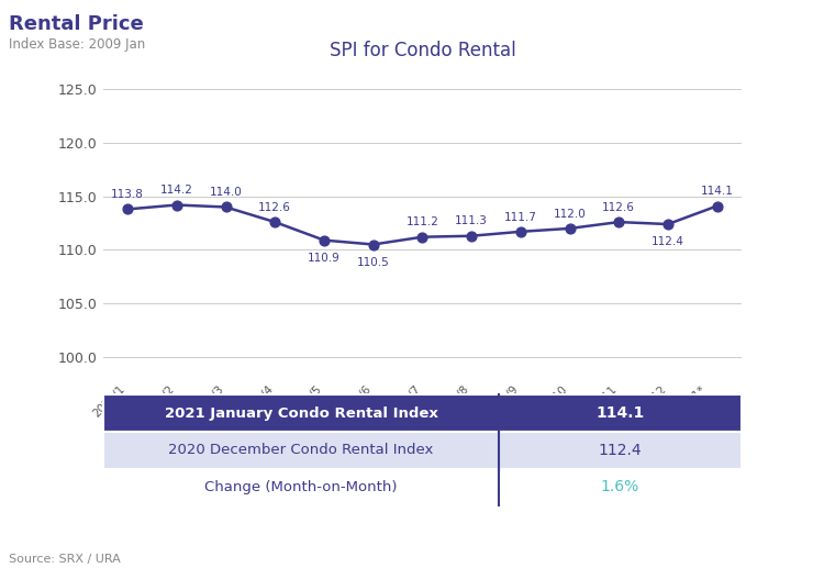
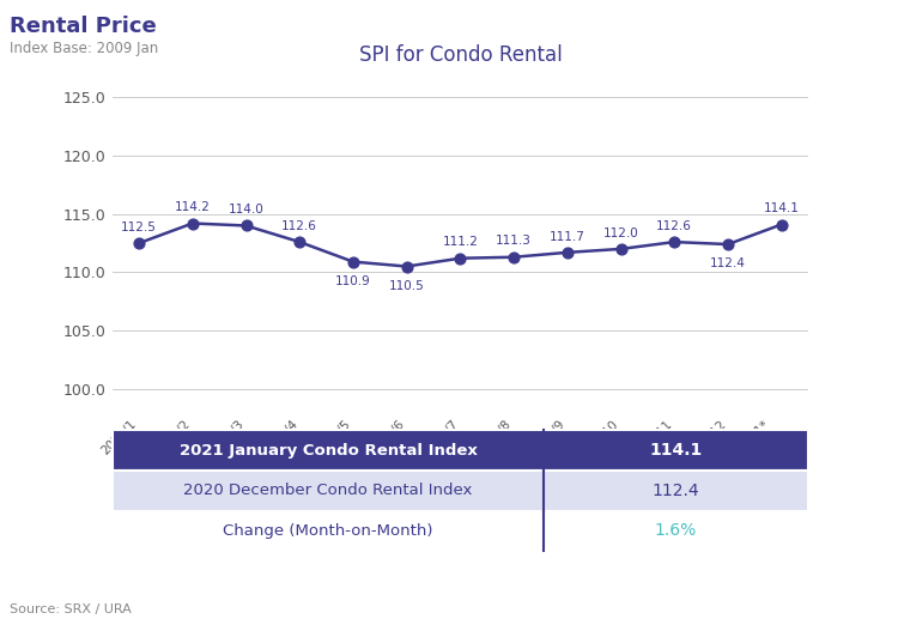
2020/1: 113.8 -> 112.5
